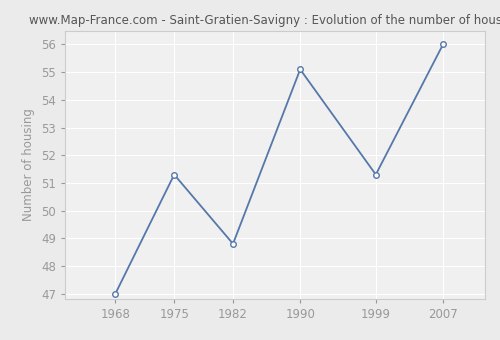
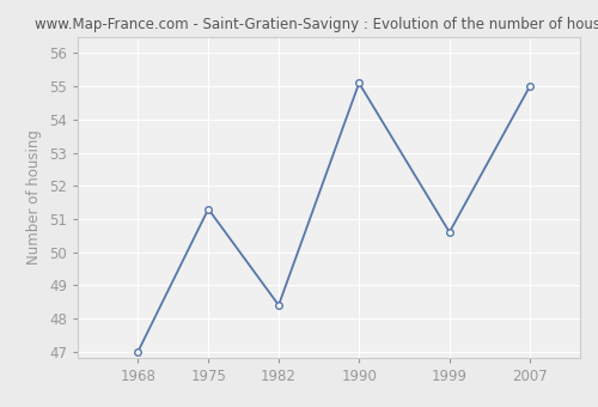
1982: 48.8 -> 48.4
1999: 51.3 -> 50.6
2007: 56.0 -> 55.0
